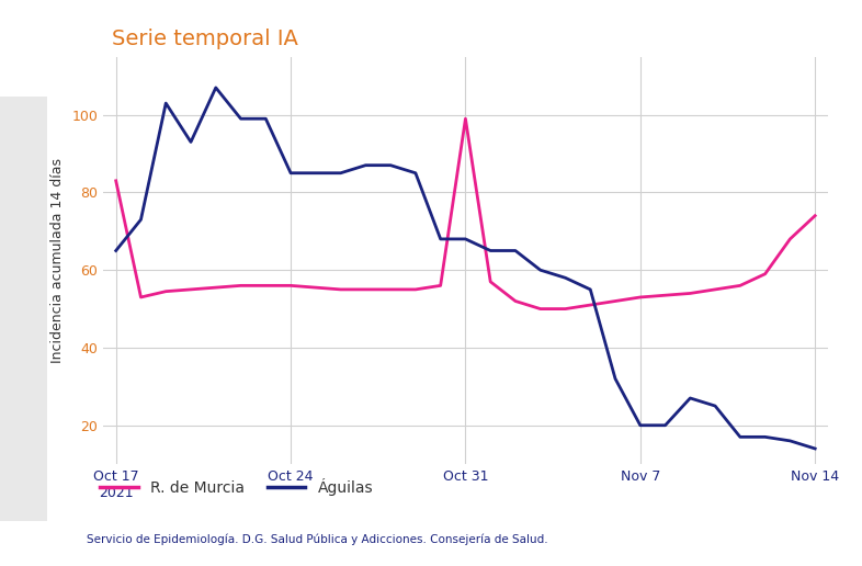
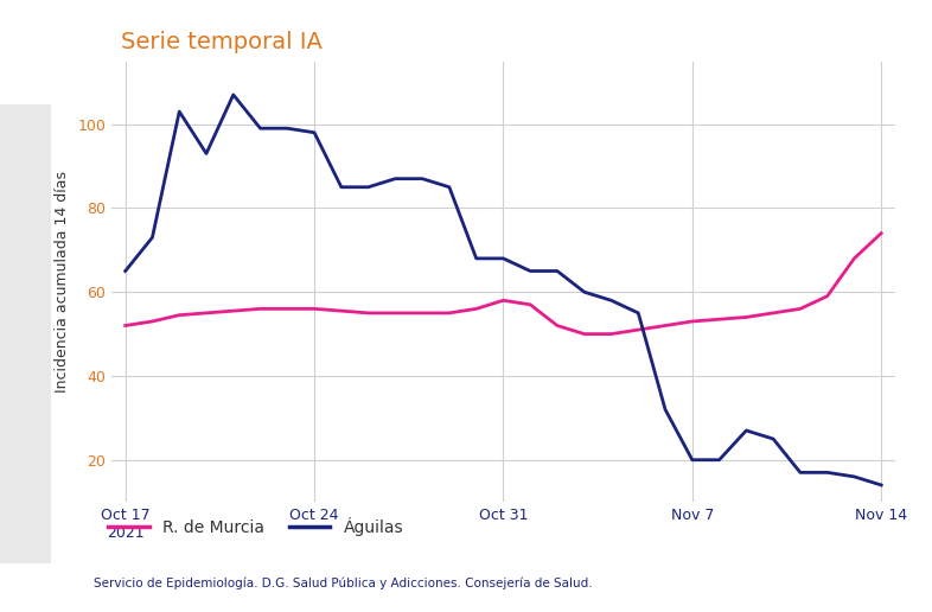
R. de Murcia/Oct 17 2021: 83.0 -> 52.0
Águilas/Oct 24: 85 -> 98
R. de Murcia/Oct 31: 99.0 -> 58.0
